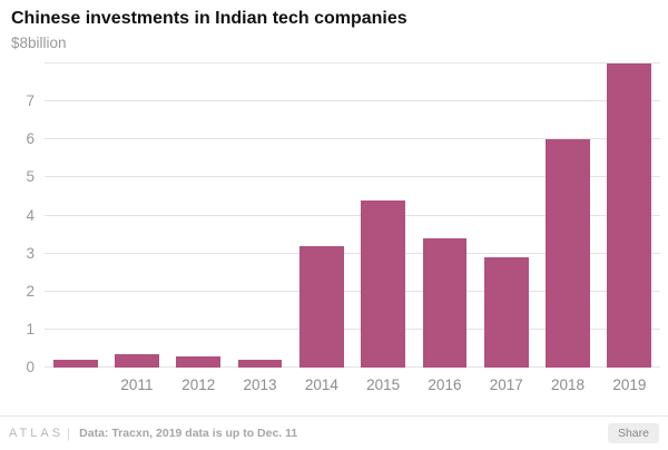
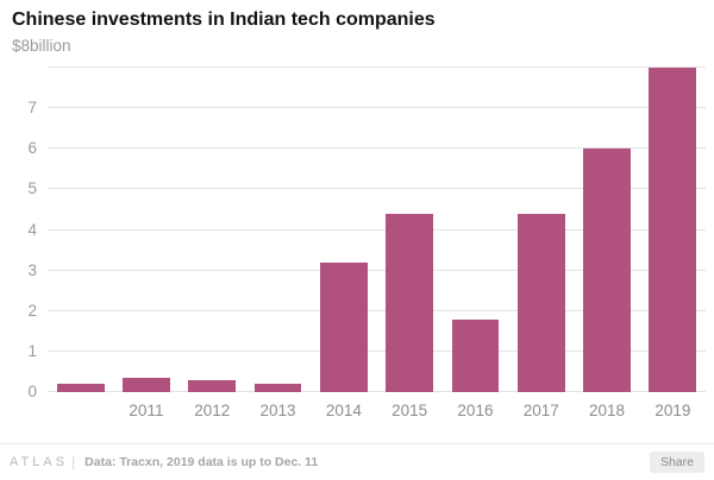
2016: 3.4 -> 1.8
2017: 2.9 -> 4.4
